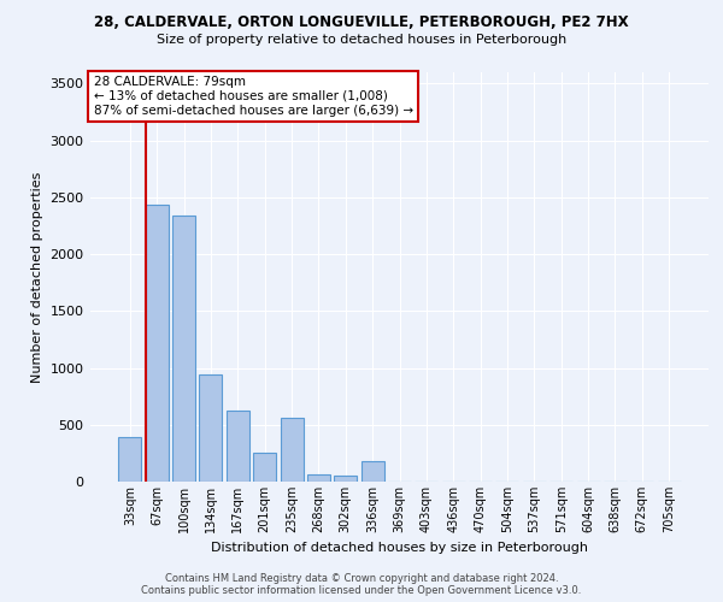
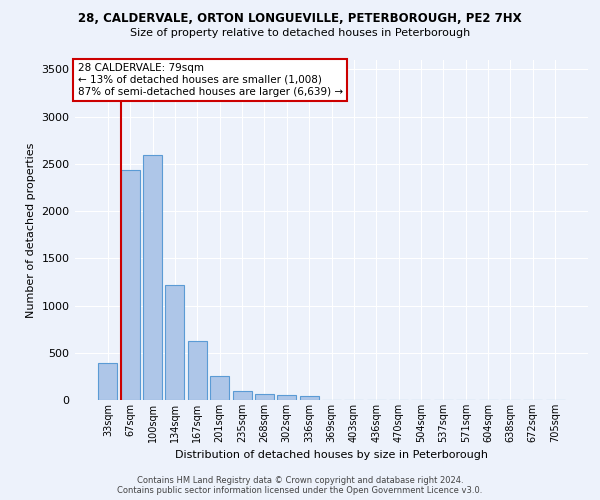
100sqm: 2340 -> 2590
134sqm: 940 -> 1220
235sqm: 560 -> 100
336sqm: 180 -> 40
